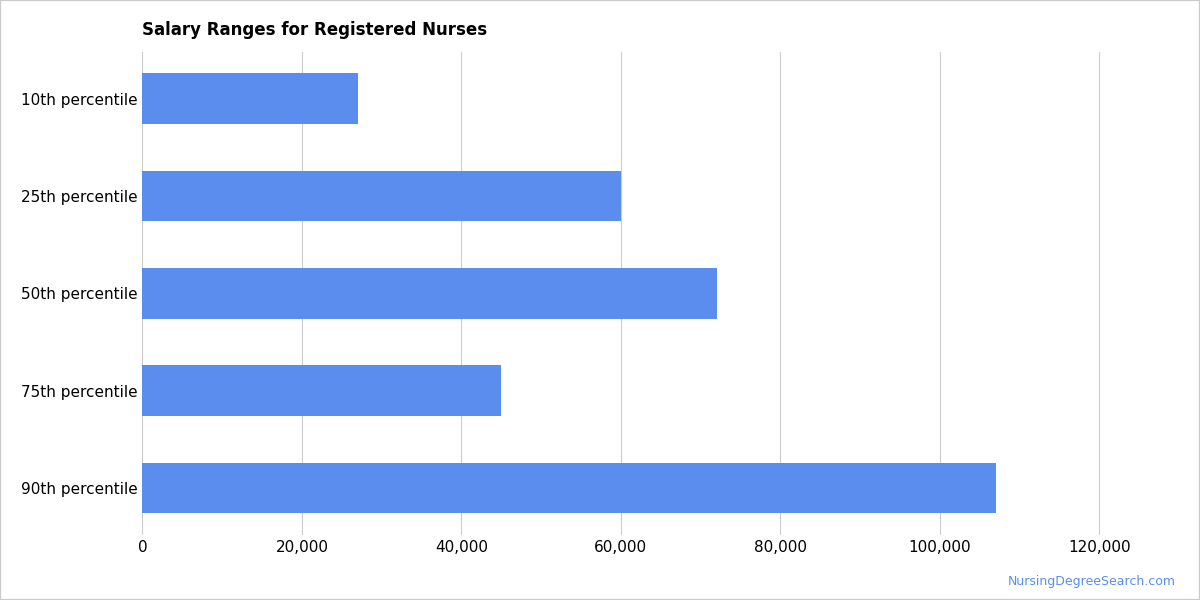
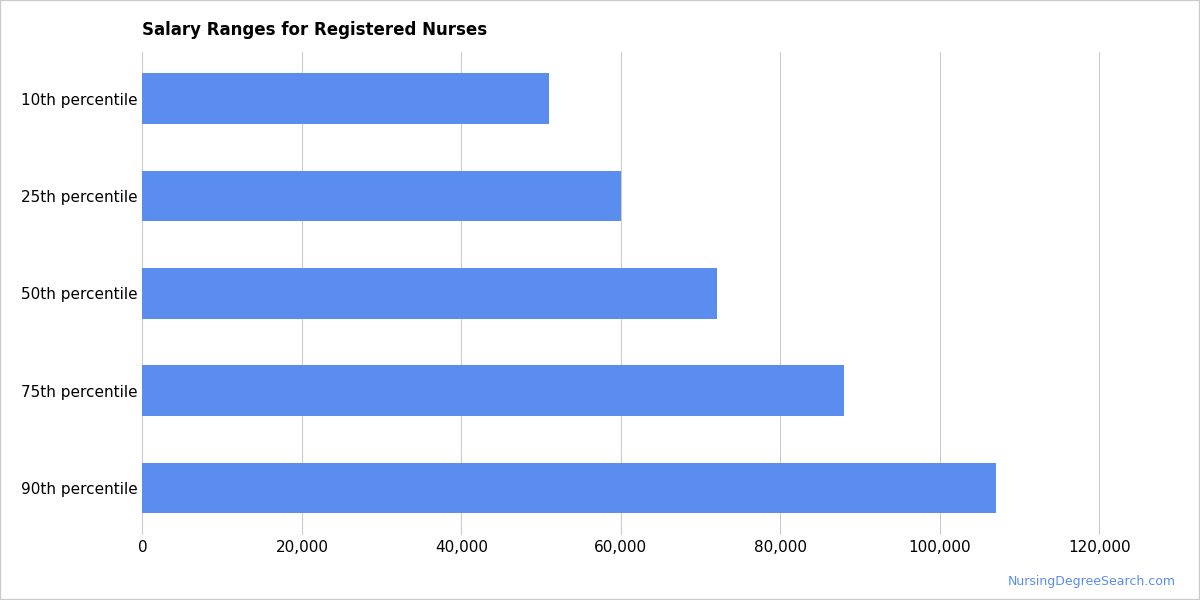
10th percentile: 27,000 -> 51,000
75th percentile: 45,000 -> 88,000
